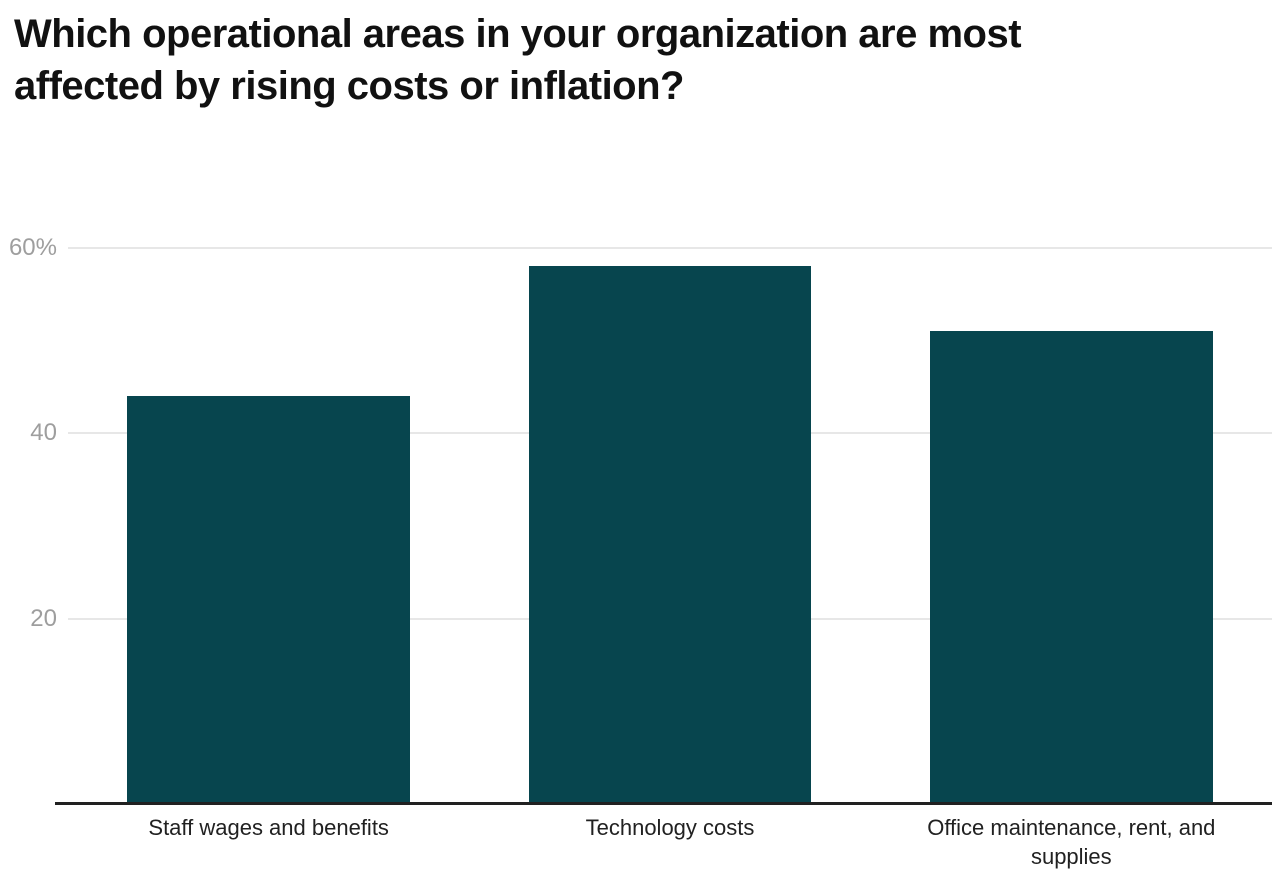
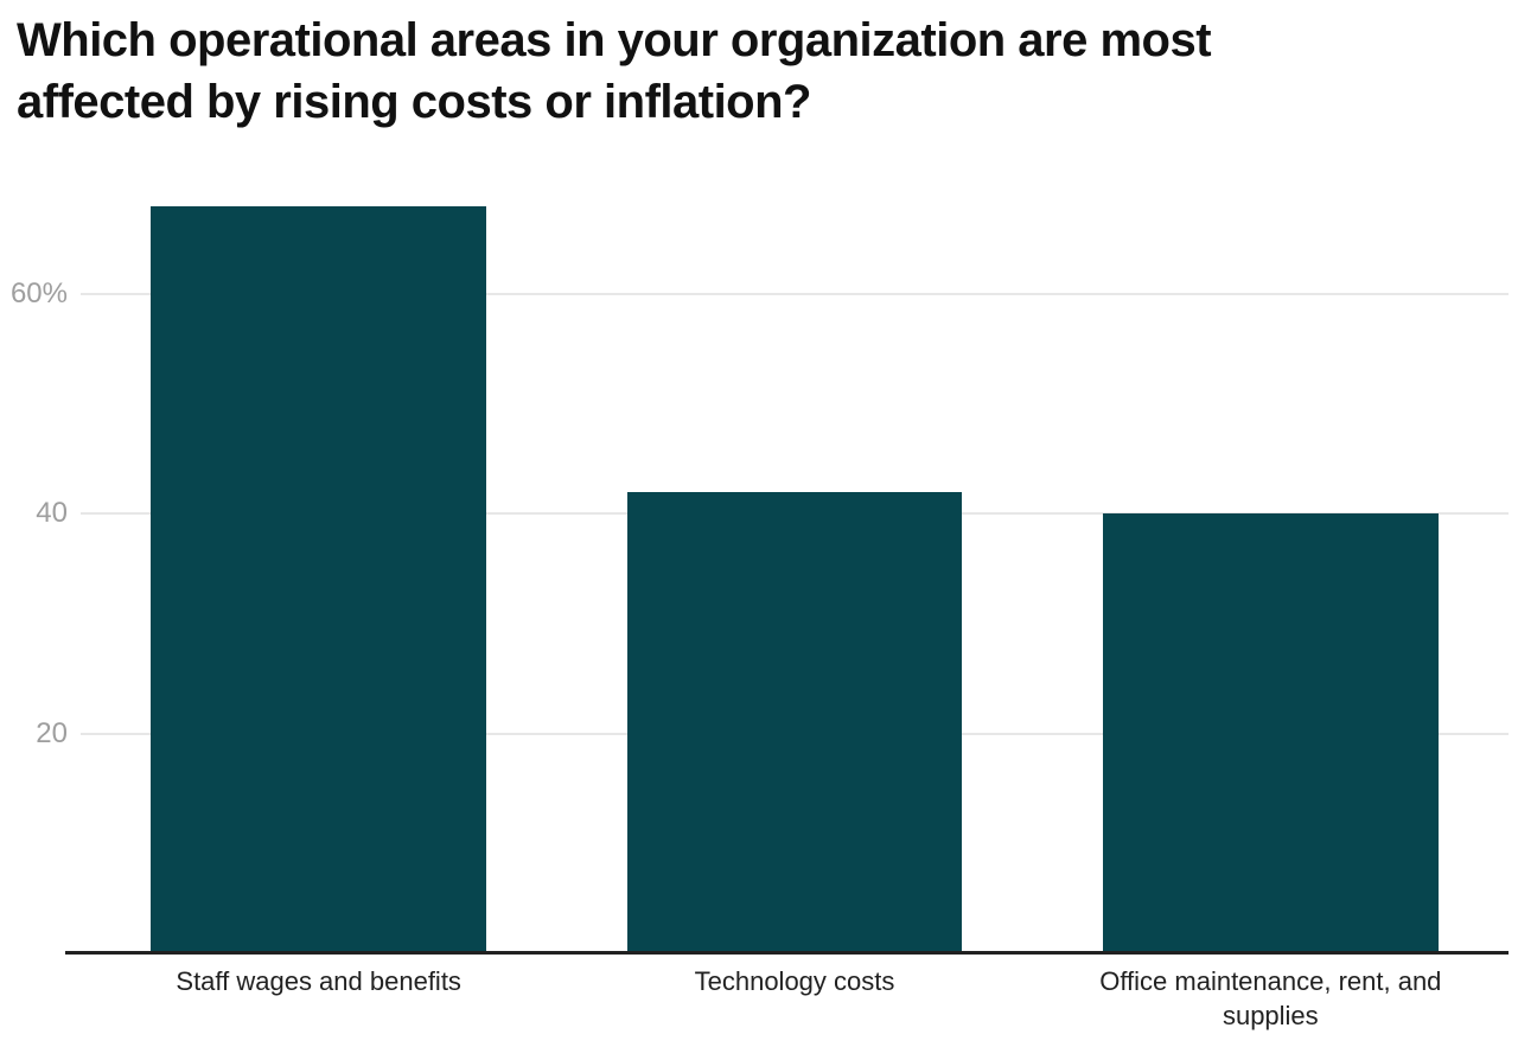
Staff wages and benefits: 44% -> 68%
Technology costs: 58% -> 42%
Office maintenance, rent, and supplies: 51% -> 40%
